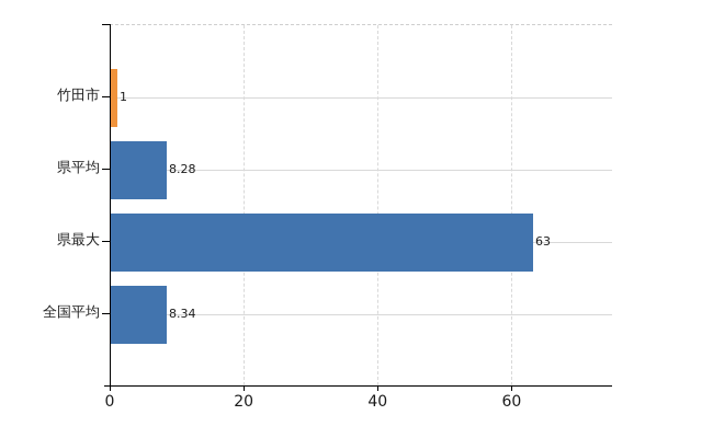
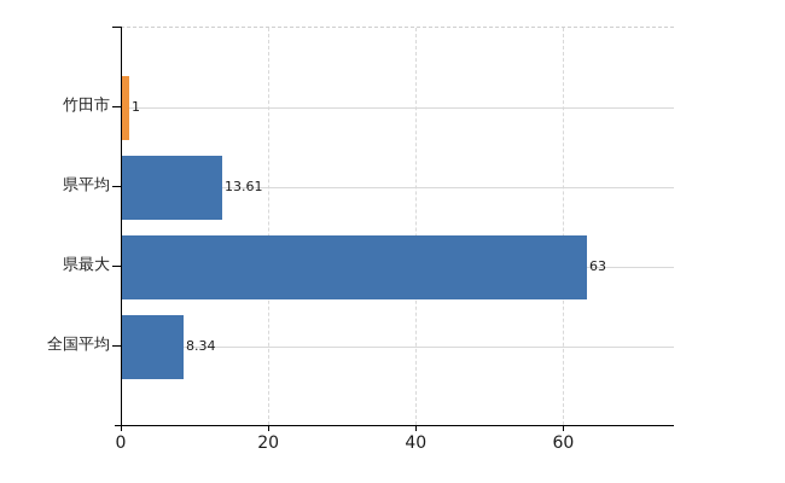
県平均: 8.28 -> 13.61
